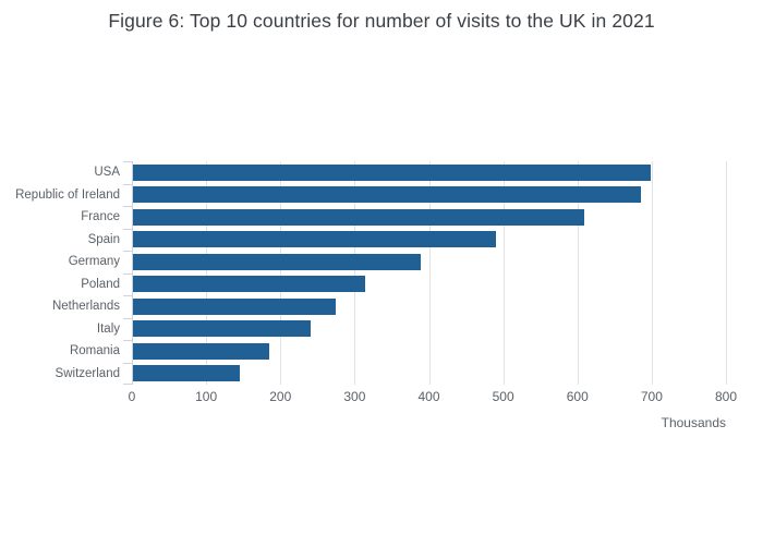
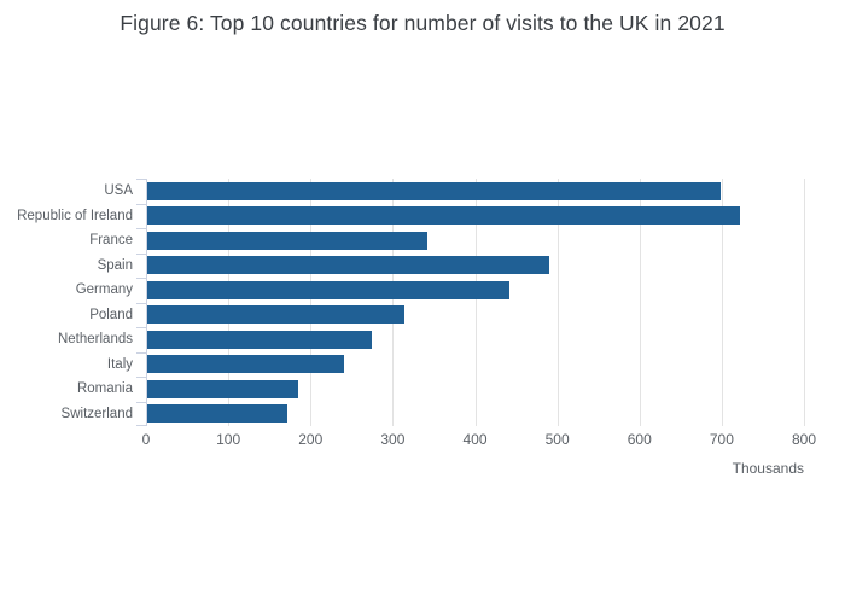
Republic of Ireland: 680 -> 720
France: 610 -> 340
Germany: 390 -> 440
Switzerland: 140 -> 170
